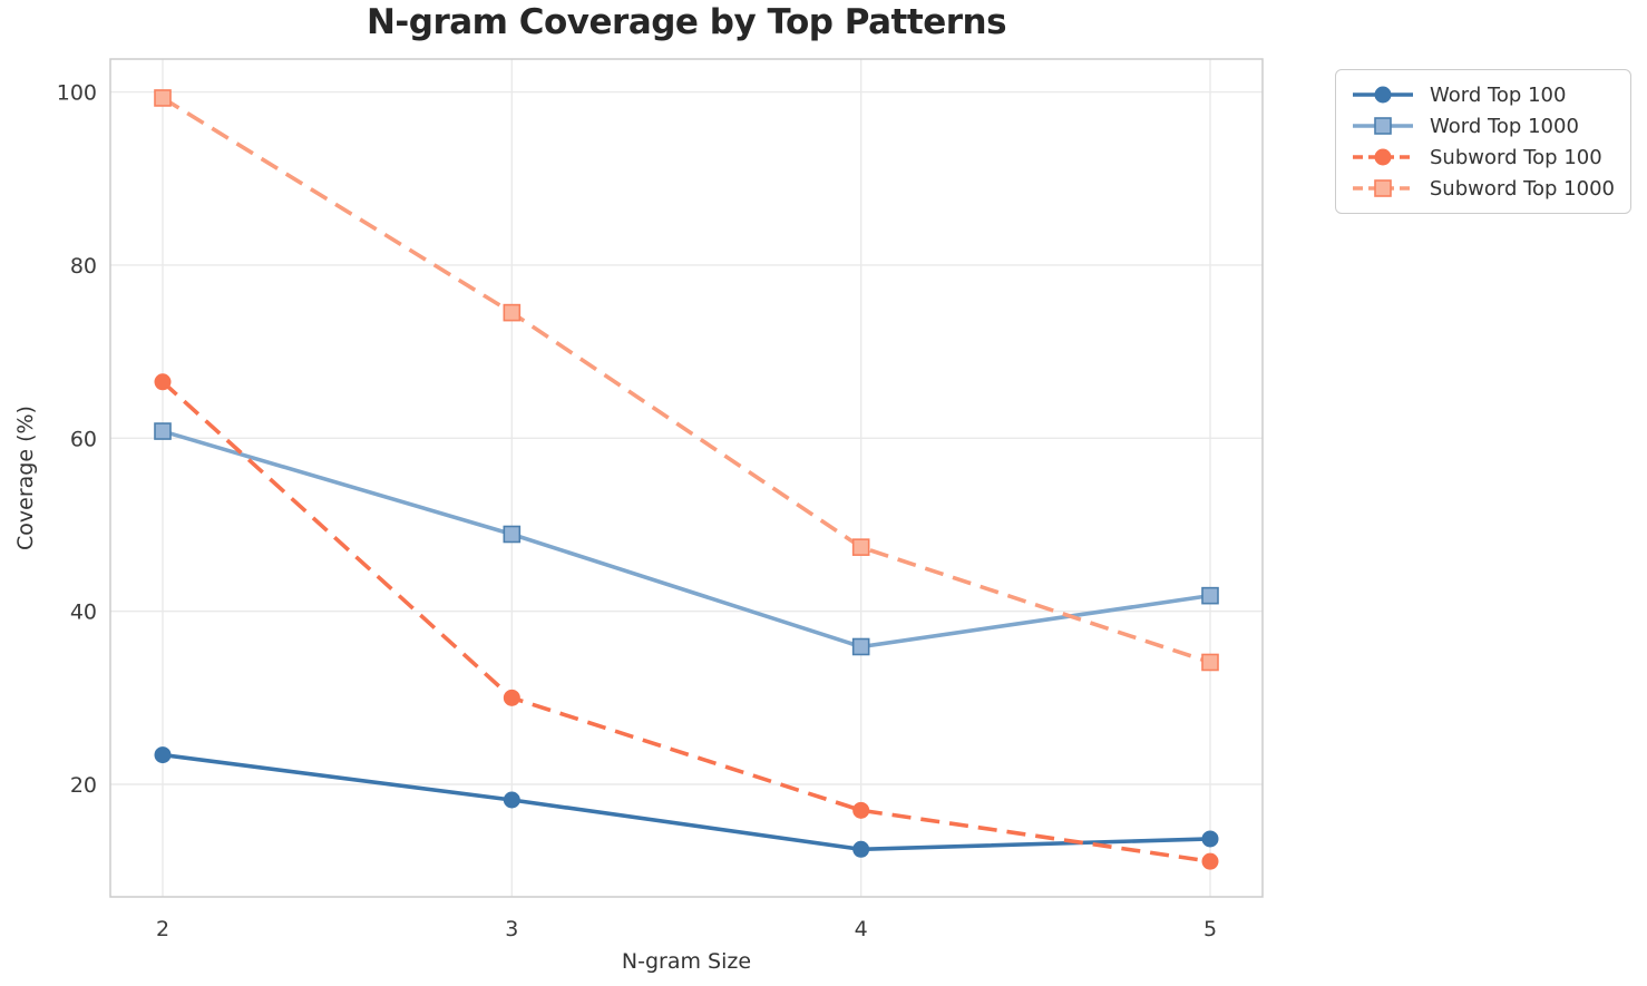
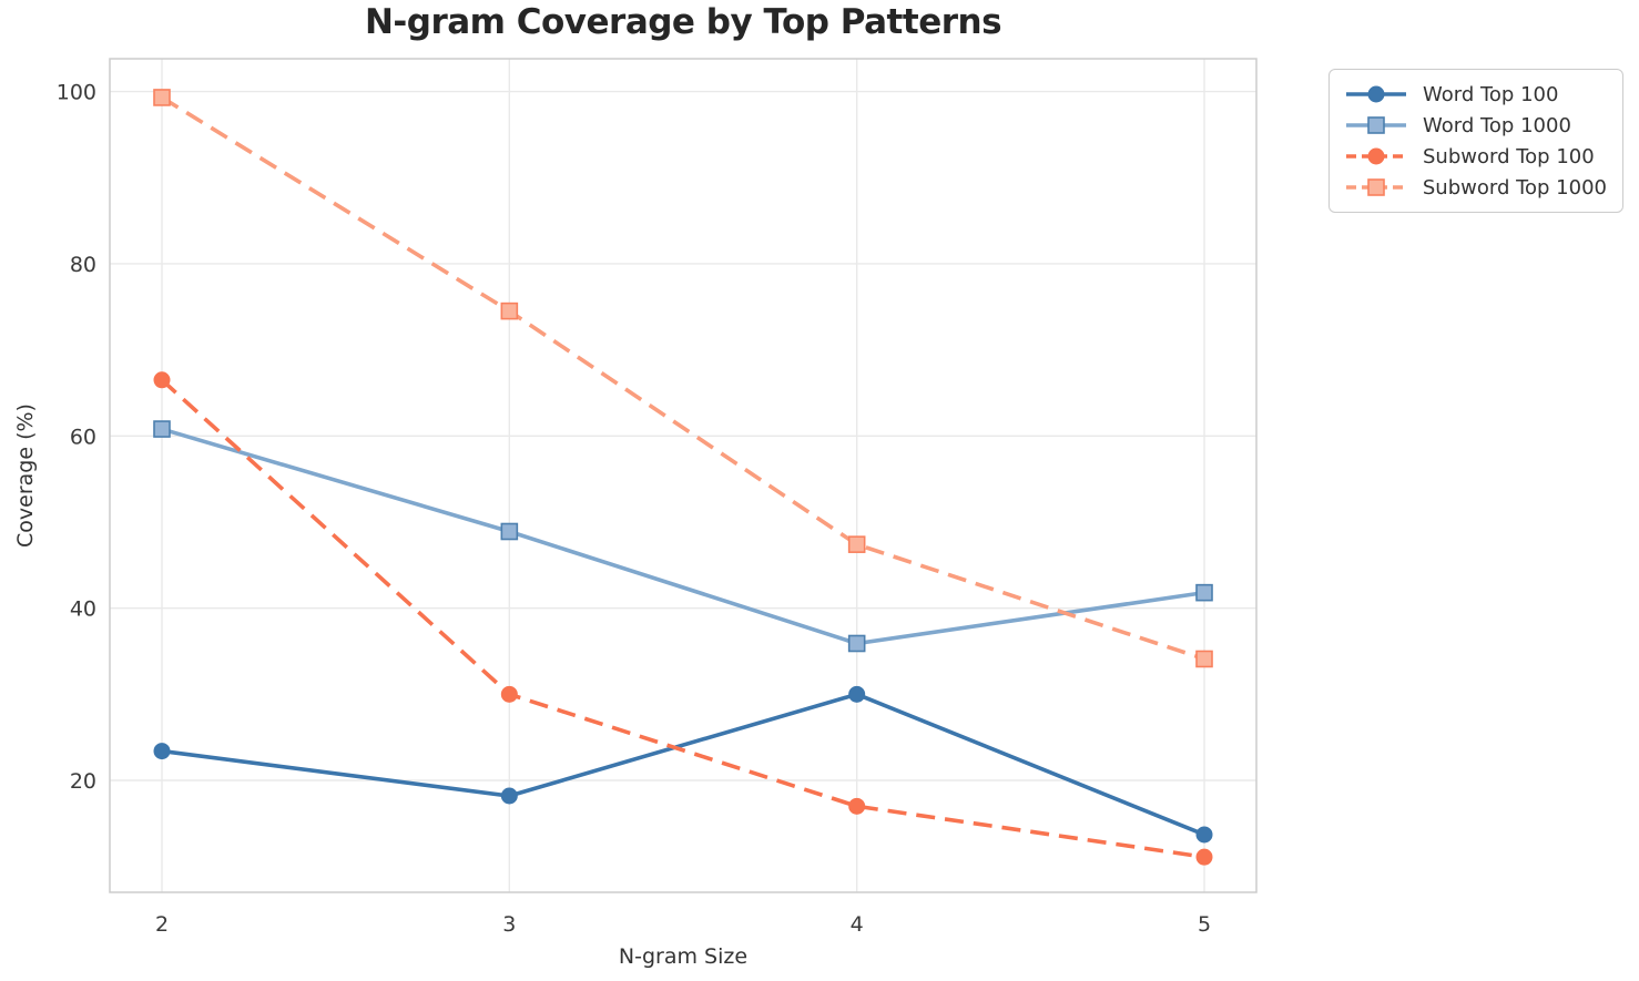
Word Top 100/4: 12 -> 30
